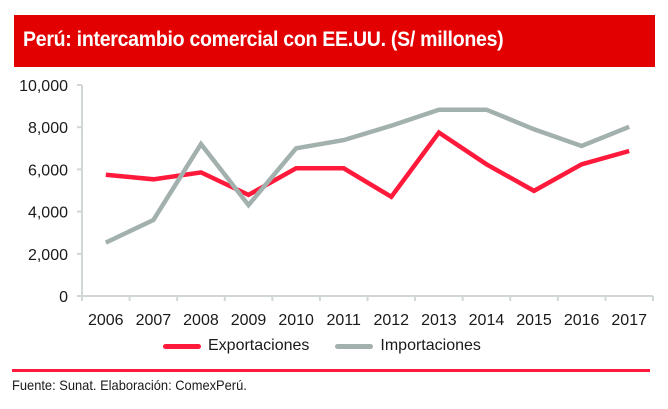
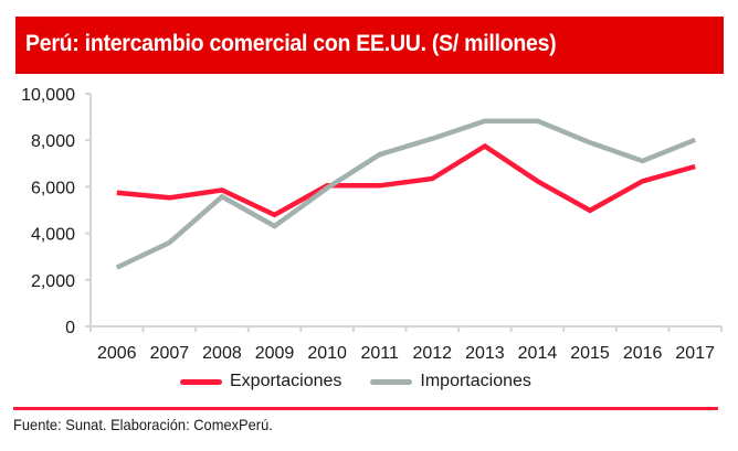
Importaciones/2008: 7200 -> 5600
Importaciones/2010: 7000 -> 6000
Exportaciones/2012: 4700 -> 6400
